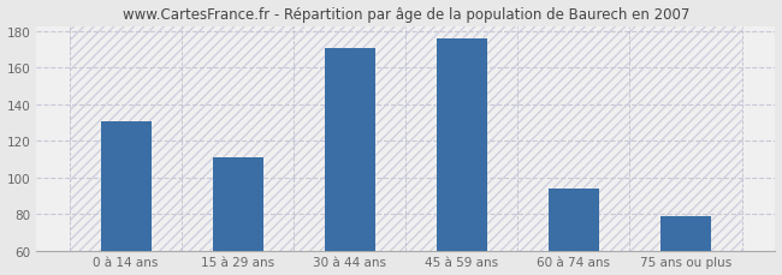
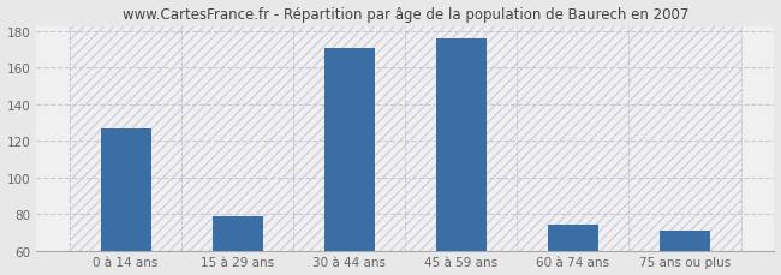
0 à 14 ans: 131 -> 127
15 à 29 ans: 111 -> 79
60 à 74 ans: 94 -> 74
75 ans ou plus: 79 -> 71
